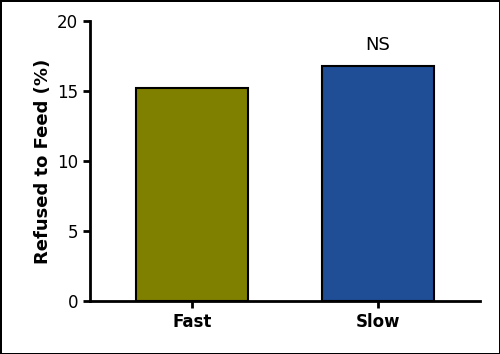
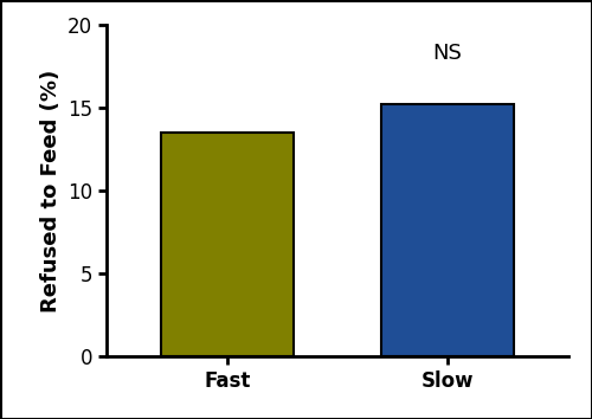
Fast: 15.2 -> 13.5
Slow: 16.8 -> 15.2
